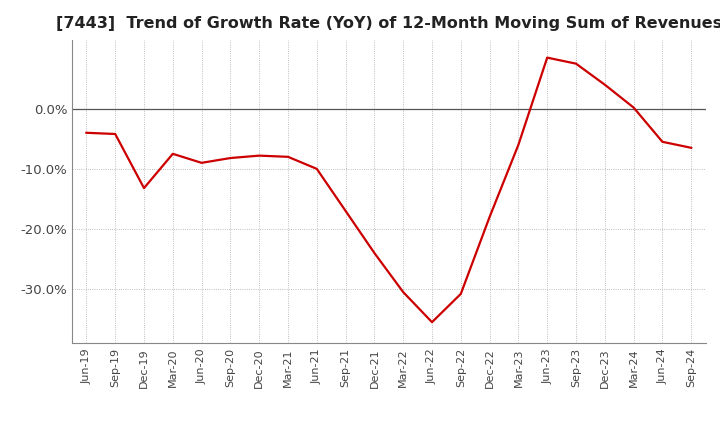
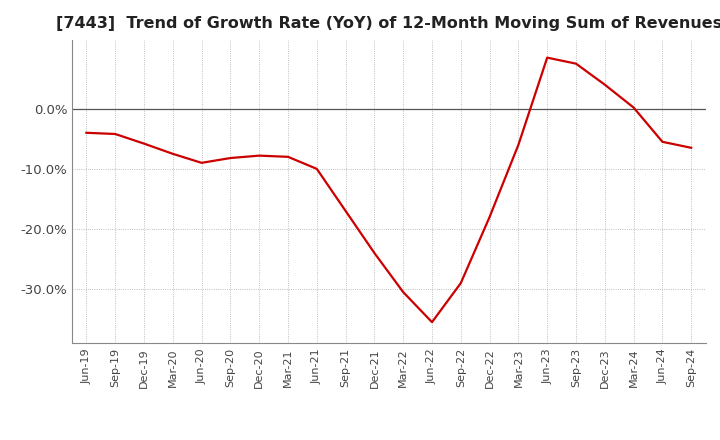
Dec-19: -13.2% -> -5.8%
Sep-22: -30.8% -> -29.0%
